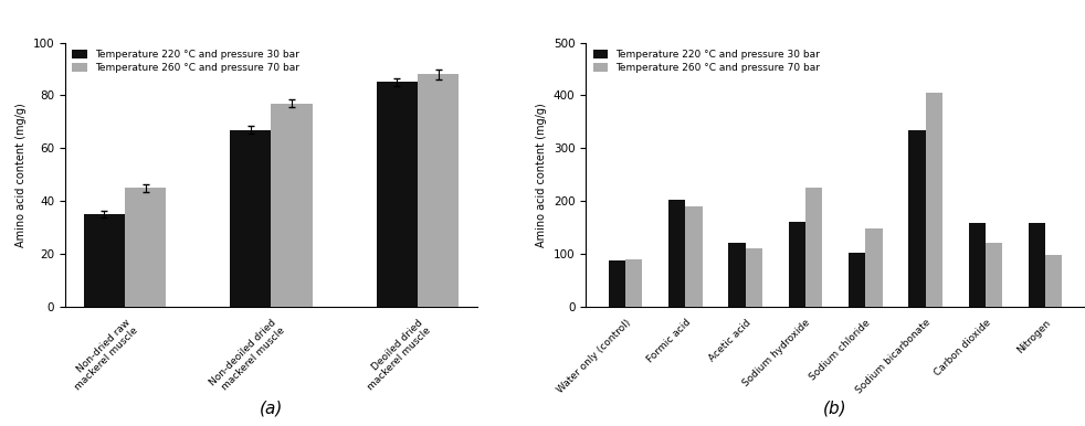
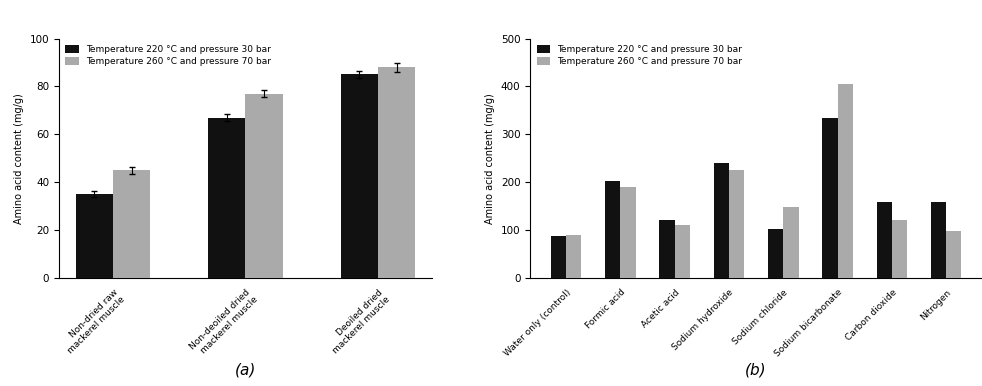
Temperature 220 °C and pressure 30 bar/Sodium hydroxide: 160 -> 240
